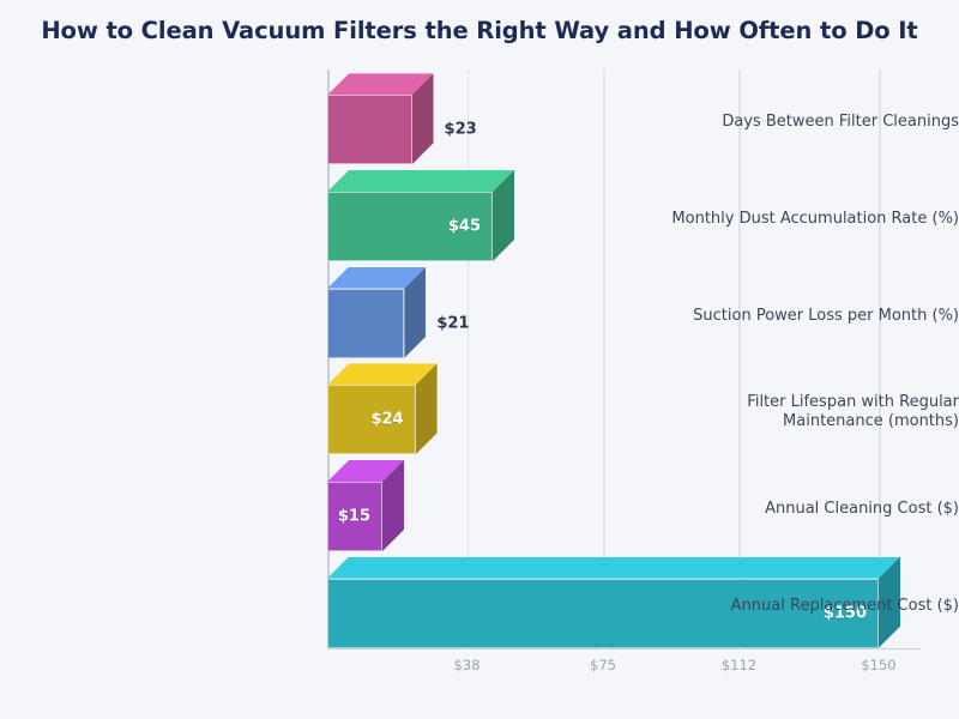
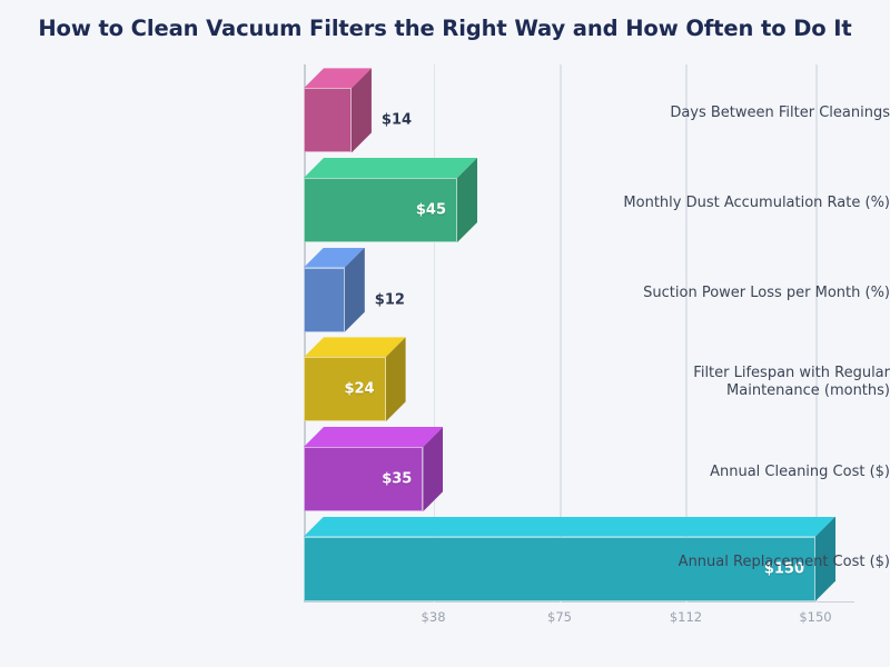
Days Between Filter Cleanings: $23 -> $14
Suction Power Loss per Month (%): $21 -> $12
Annual Cleaning Cost ($): $15 -> $35
